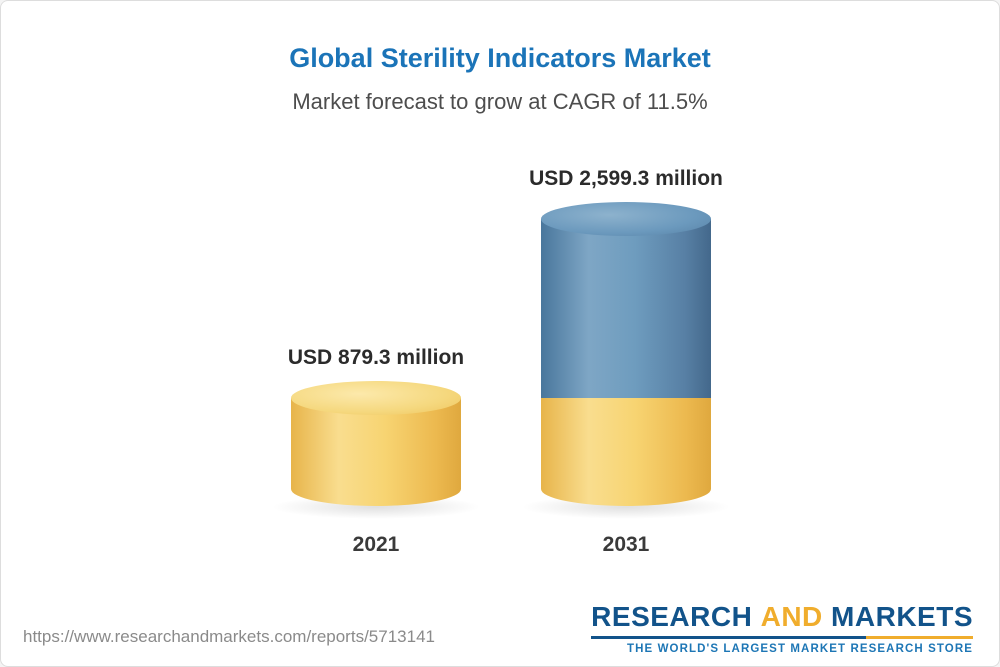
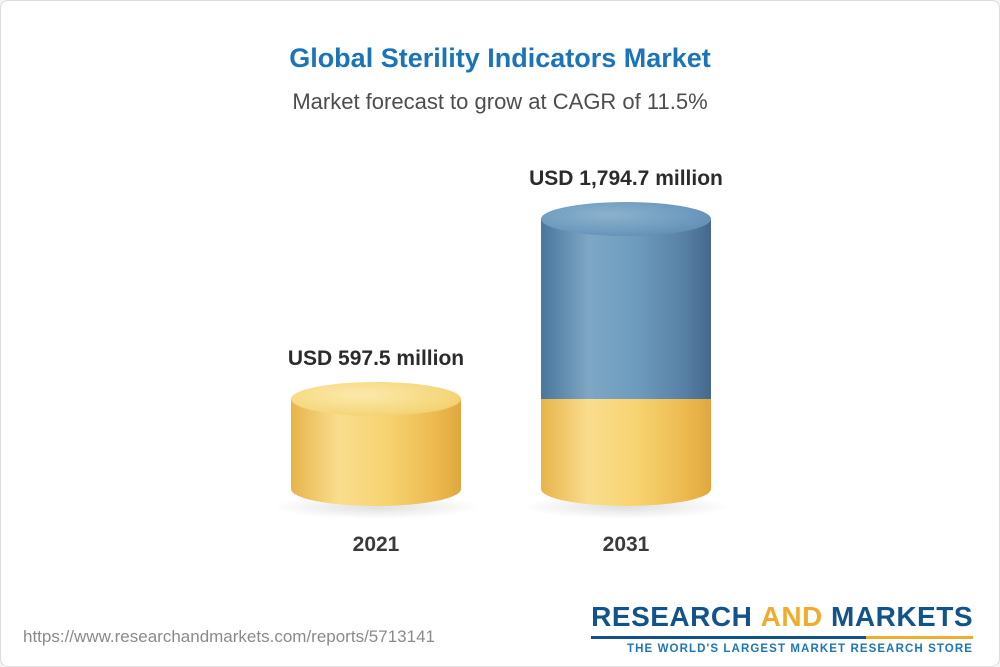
2021: 879.3 -> 597.5
2031: 2,599.3 -> 1,794.7
